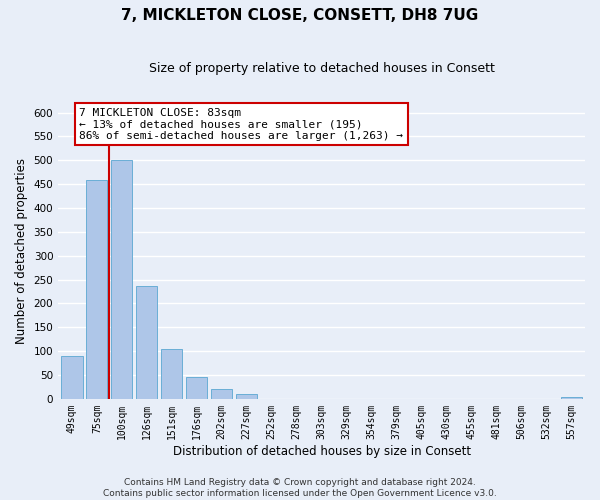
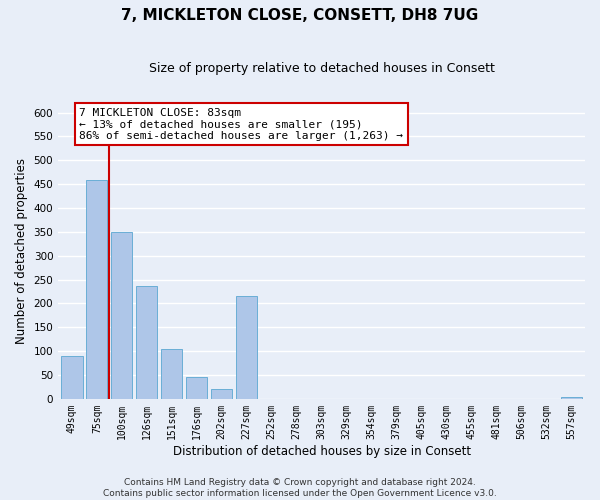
100sqm: 500 -> 350
227sqm: 10 -> 215
